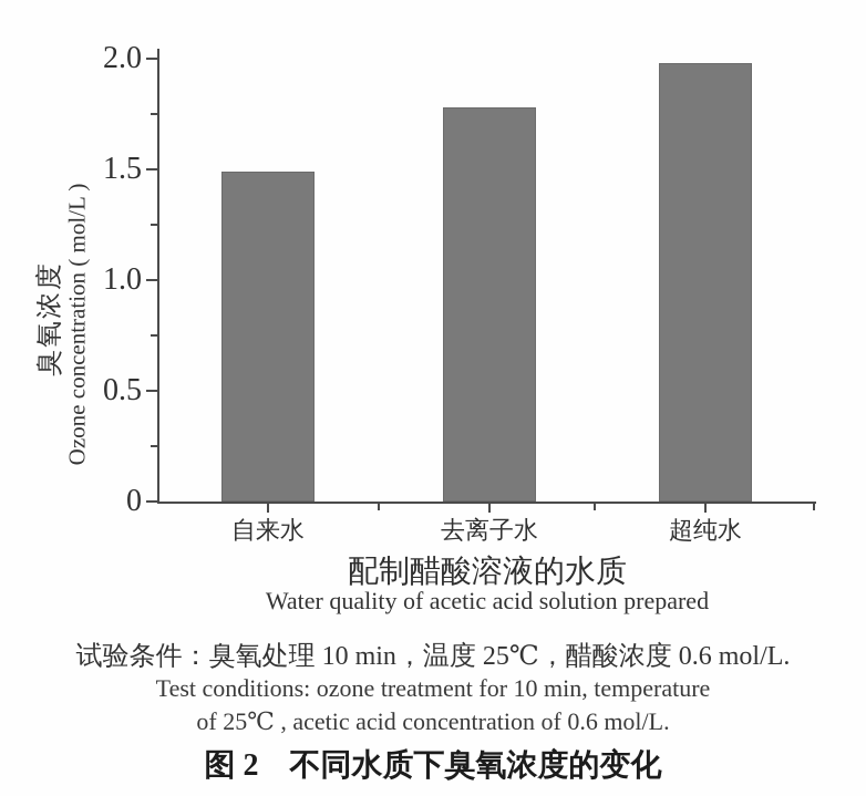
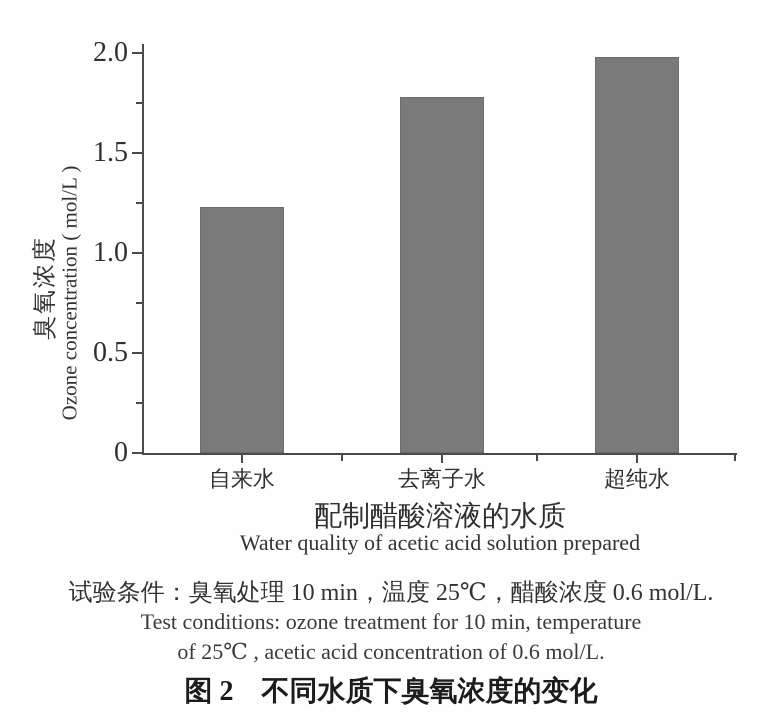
自来水: 1.49 -> 1.23
